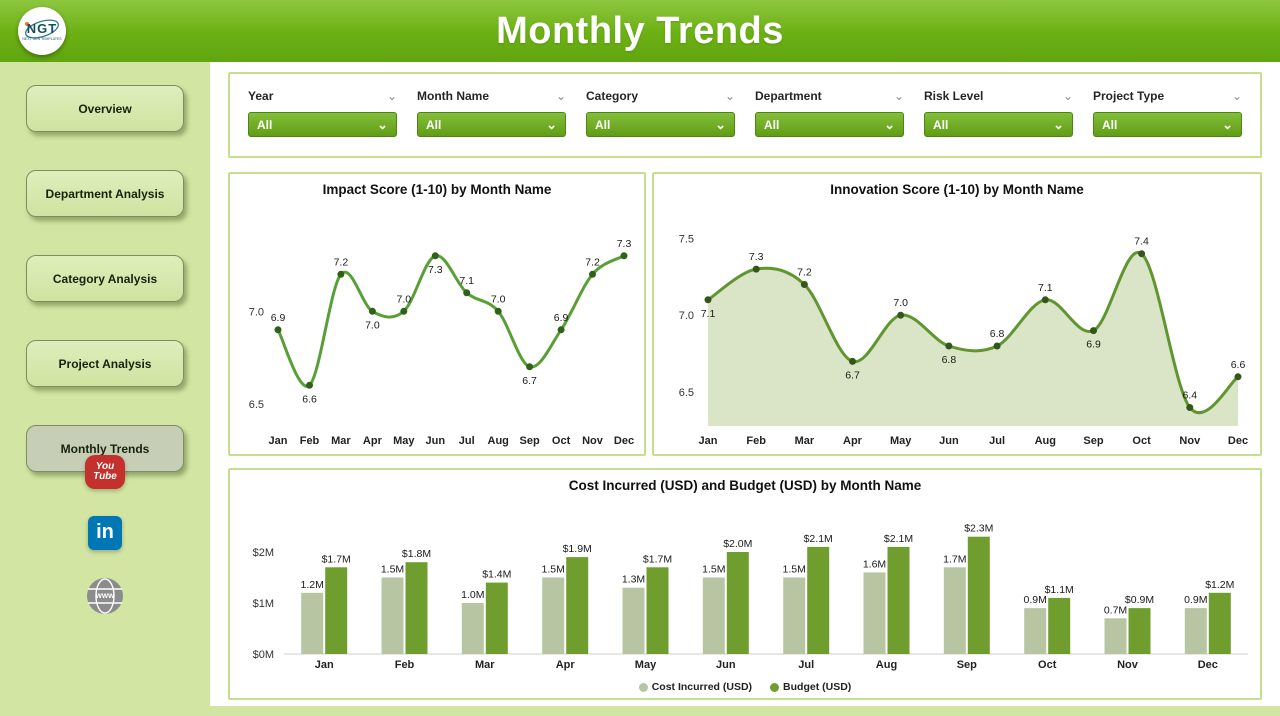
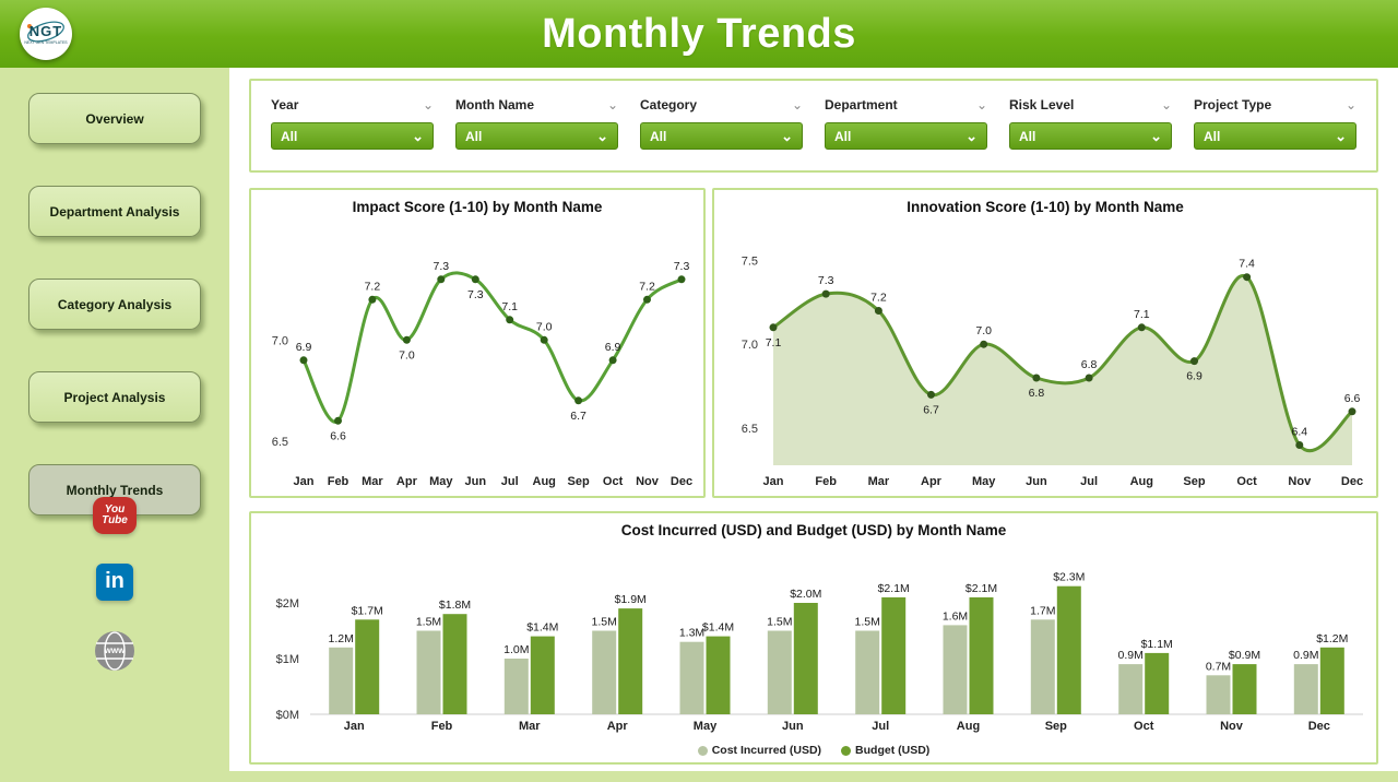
Impact Score (1-10) by Month Name/May: 7.0 -> 7.3
Cost Incurred (USD) and Budget (USD) by Month Name/Budget (USD)/May: $1.7M -> $1.4M
